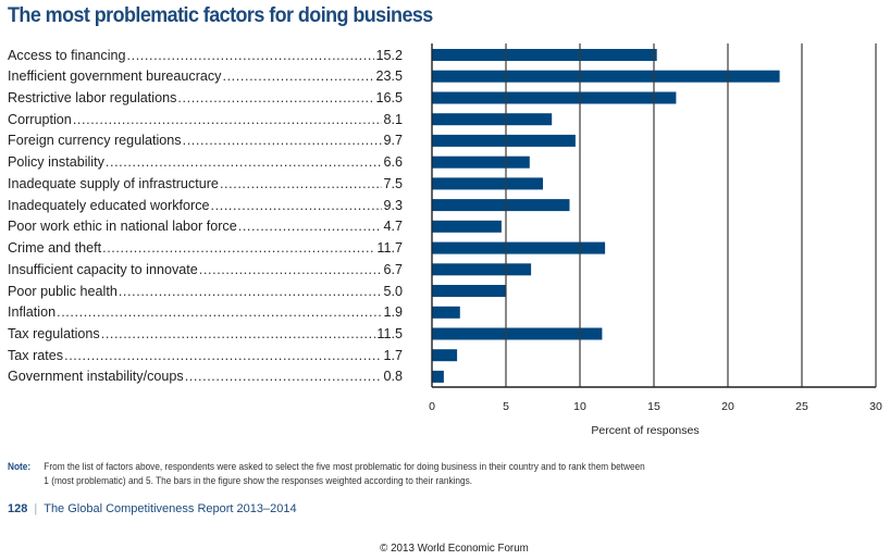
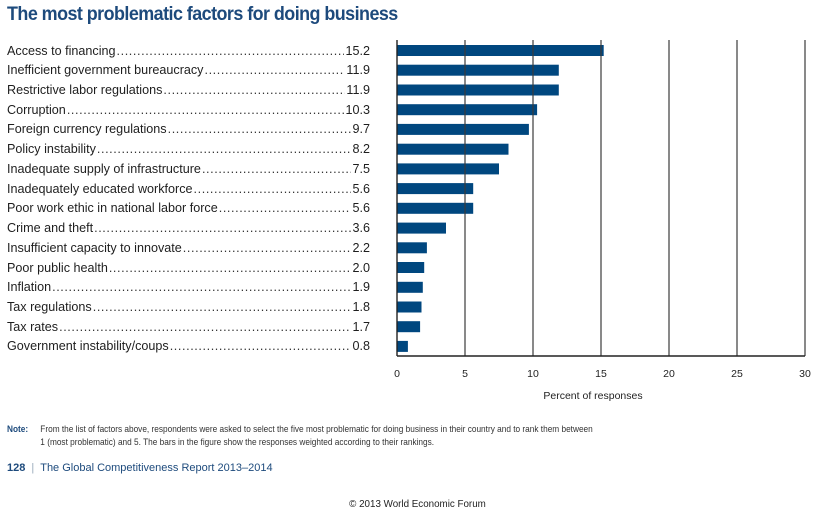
Inefficient government bureaucracy: 23.5 -> 11.9
Restrictive labor regulations: 16.5 -> 11.9
Corruption: 8.1 -> 10.3
Policy instability: 6.6 -> 8.2
Inadequately educated workforce: 9.3 -> 5.6
Poor work ethic in national labor force: 4.7 -> 5.6
Crime and theft: 11.7 -> 3.6
Insufficient capacity to innovate: 6.7 -> 2.2
Poor public health: 5.0 -> 2.0
Tax regulations: 11.5 -> 1.8
